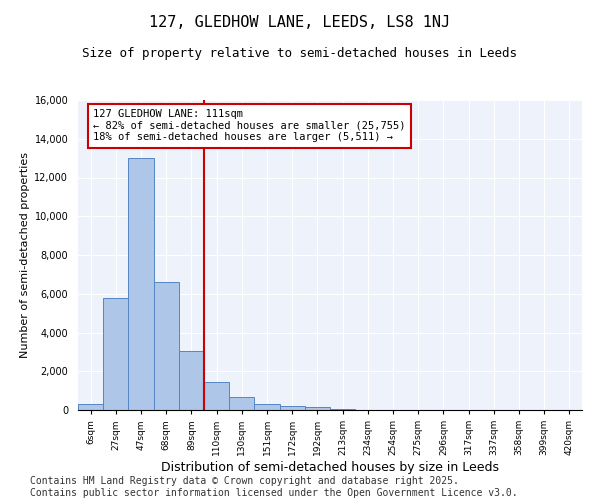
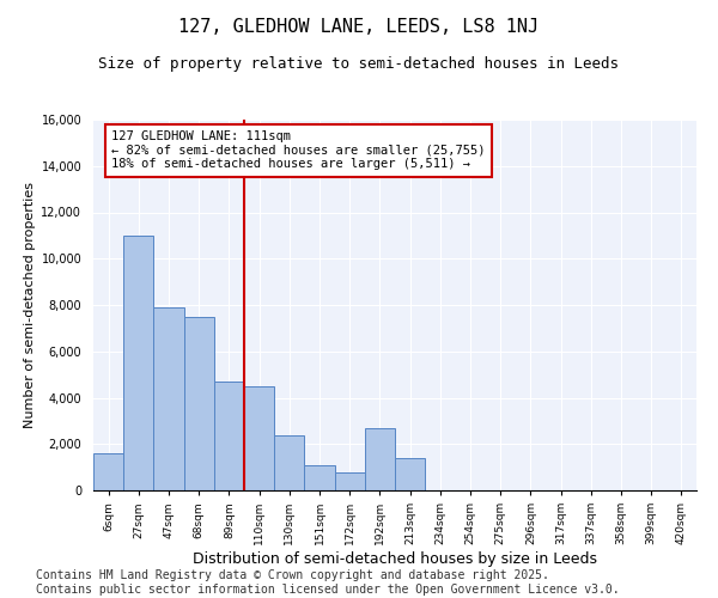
6sqm: 300 -> 1,600
27sqm: 5,800 -> 11,000
47sqm: 13,000 -> 7,900
68sqm: 6,600 -> 7,500
89sqm: 3,000 -> 4,700
110sqm: 1,400 -> 4,500
130sqm: 700 -> 2,400
151sqm: 300 -> 1,100
172sqm: 200 -> 800
192sqm: 200 -> 2,700
213sqm: 0 -> 1,400
